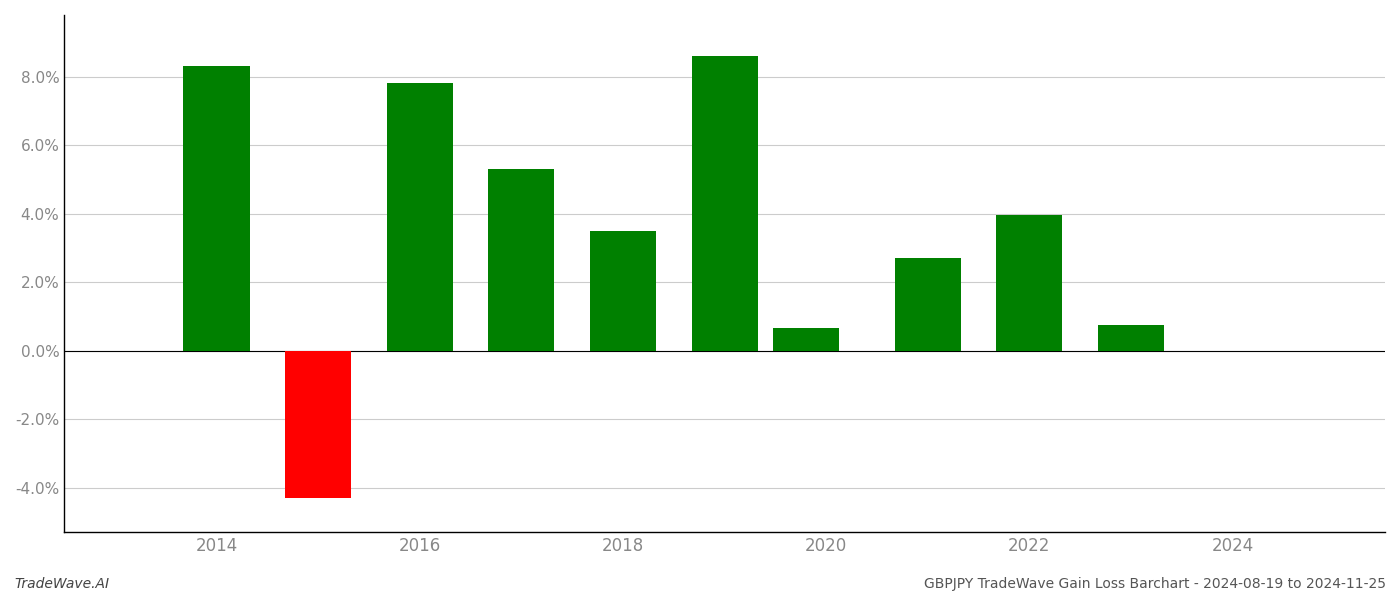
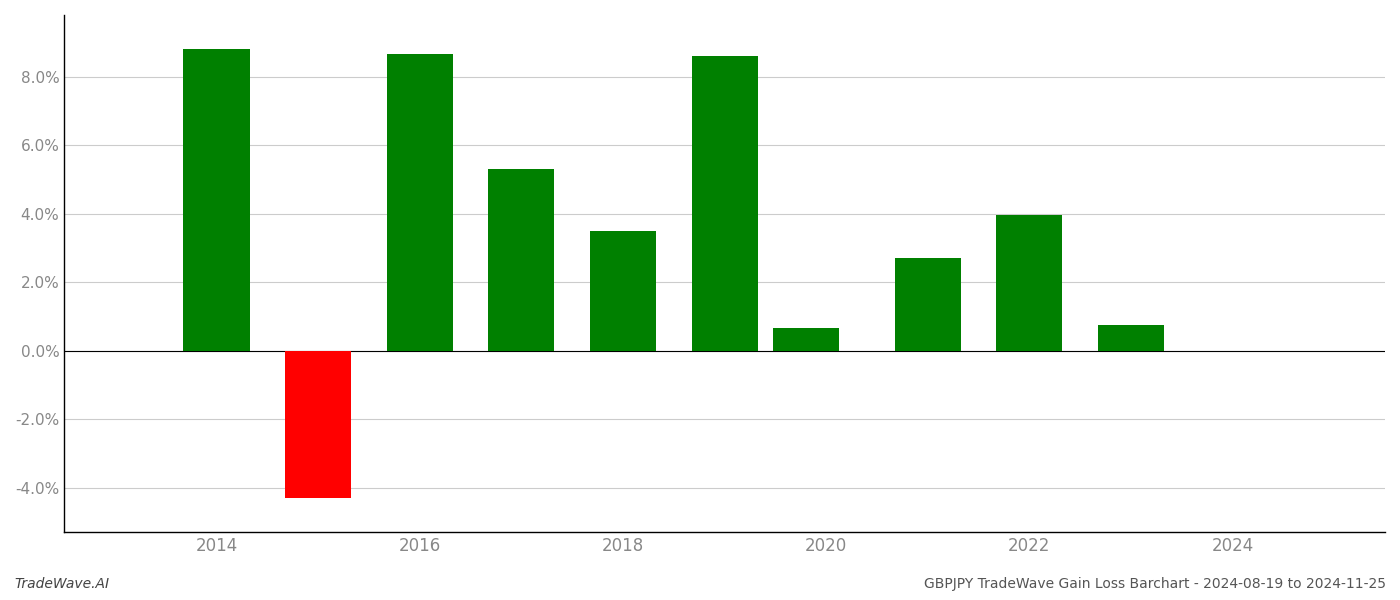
2014: 8.30% -> 8.80%
2016: 7.80% -> 8.65%
